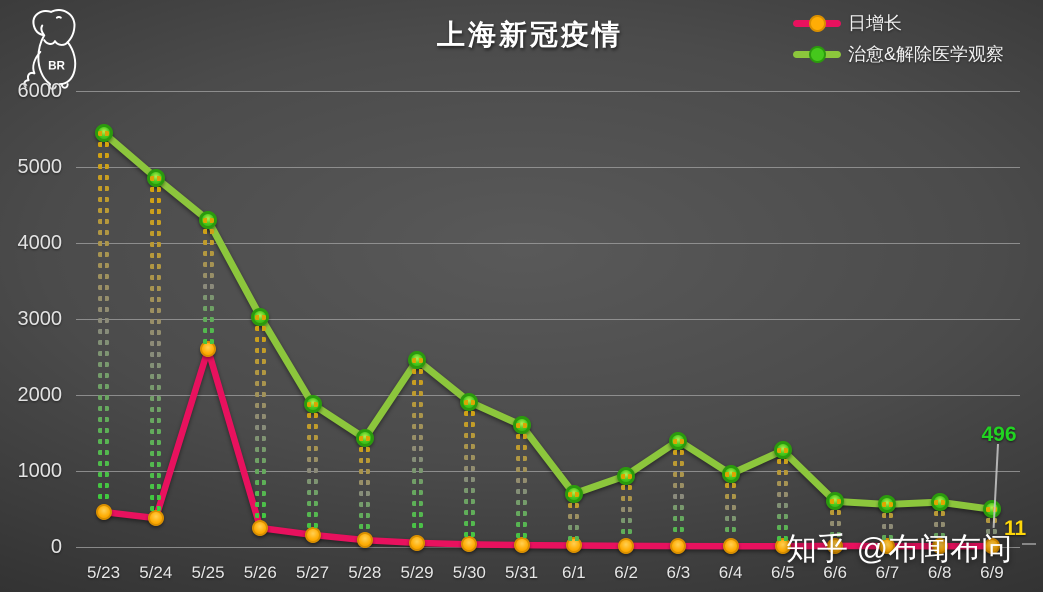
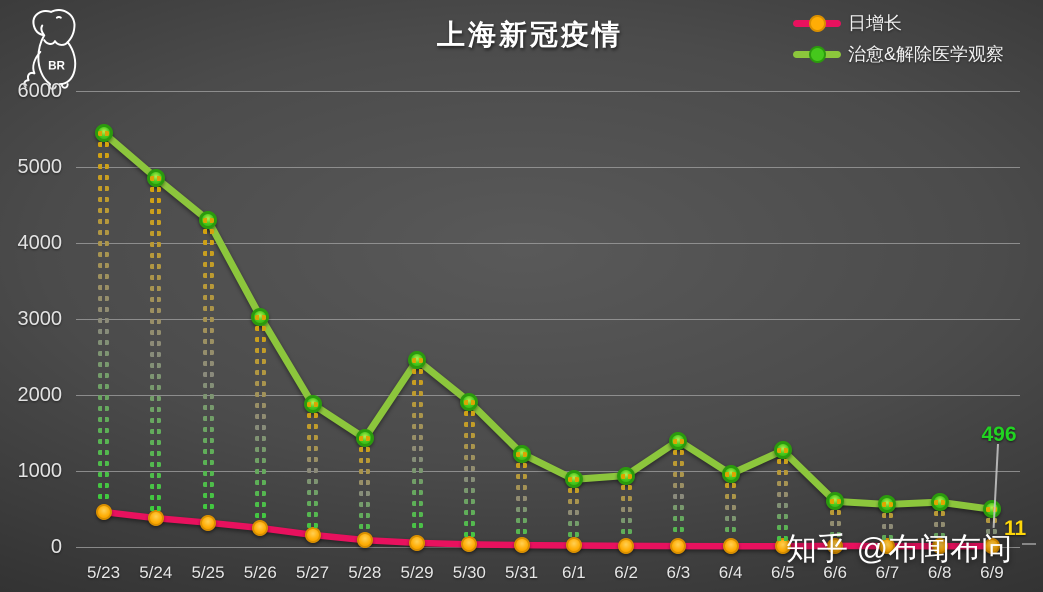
日增长/5/25: 2600 -> 300
治愈&解除医学观察/5/31: 1600 -> 1200
治愈&解除医学观察/6/1: 700 -> 900
